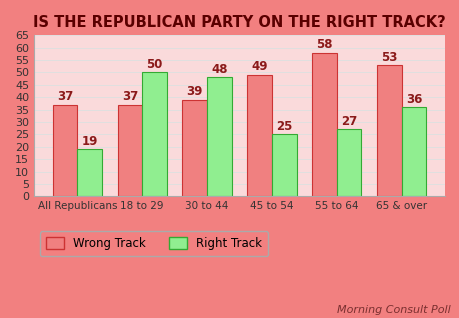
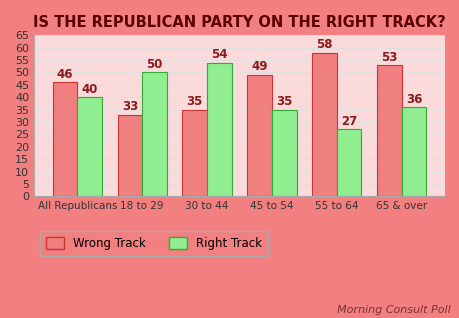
Wrong Track/All Republicans: 37 -> 46
Right Track/All Republicans: 19 -> 40
Wrong Track/18 to 29: 37 -> 33
Wrong Track/30 to 44: 39 -> 35
Right Track/30 to 44: 48 -> 54
Right Track/45 to 54: 25 -> 35
